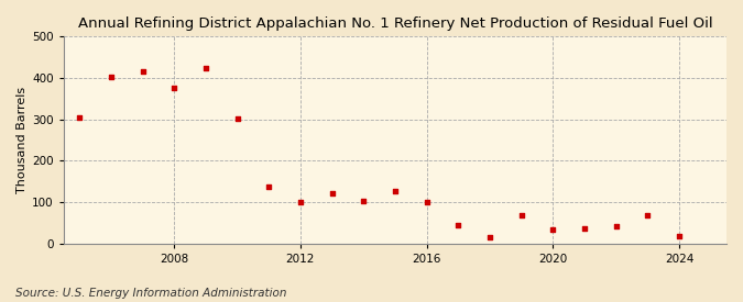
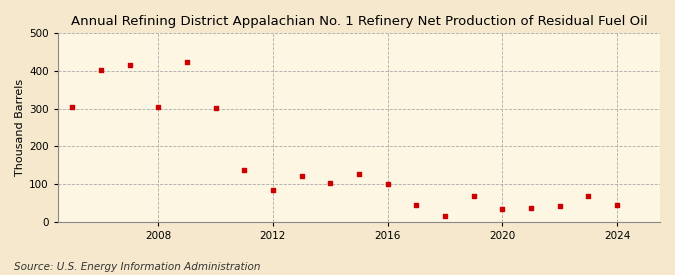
2008: 377 -> 305
2012: 100 -> 85
2024: 18 -> 45
